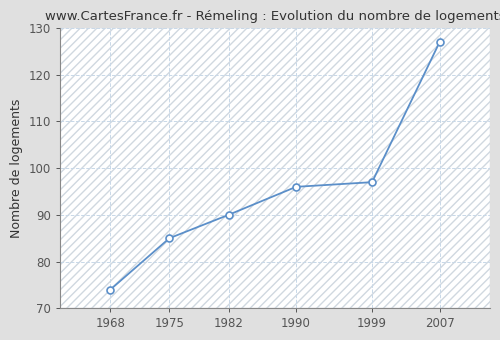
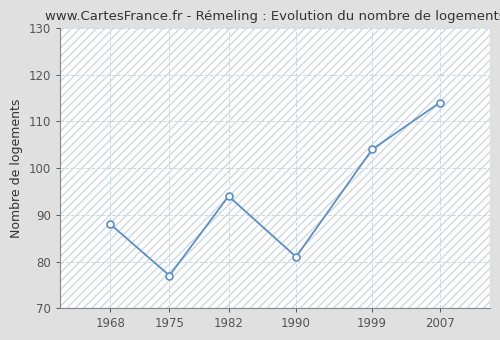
1968: 74 -> 88
1975: 85 -> 77
1982: 90 -> 94
1990: 96 -> 81
1999: 97 -> 104
2007: 127 -> 114
